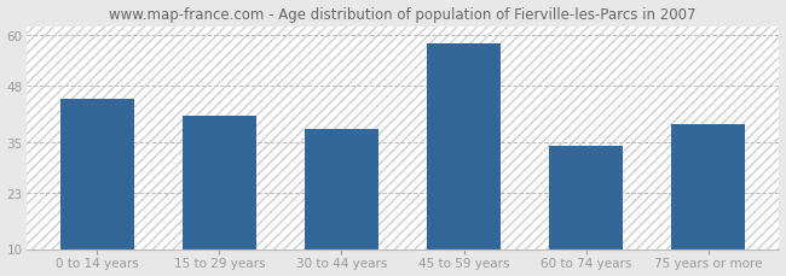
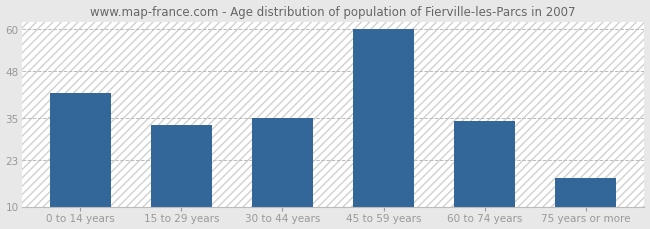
0 to 14 years: 45 -> 42
15 to 29 years: 41 -> 33
30 to 44 years: 38 -> 35
45 to 59 years: 58 -> 60
75 years or more: 39 -> 18
